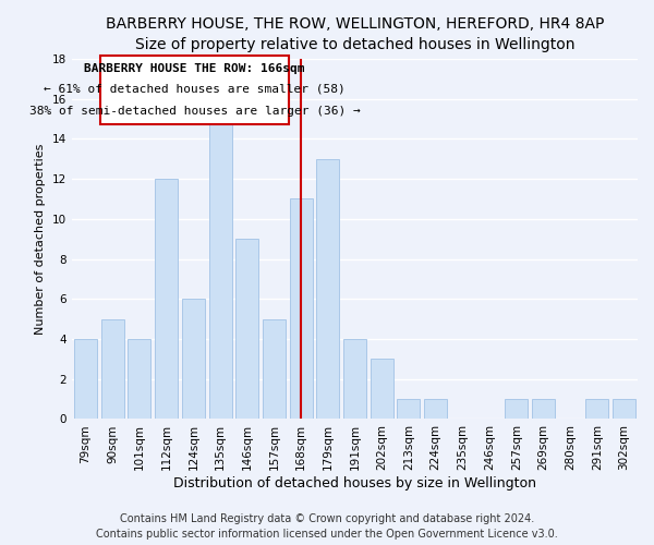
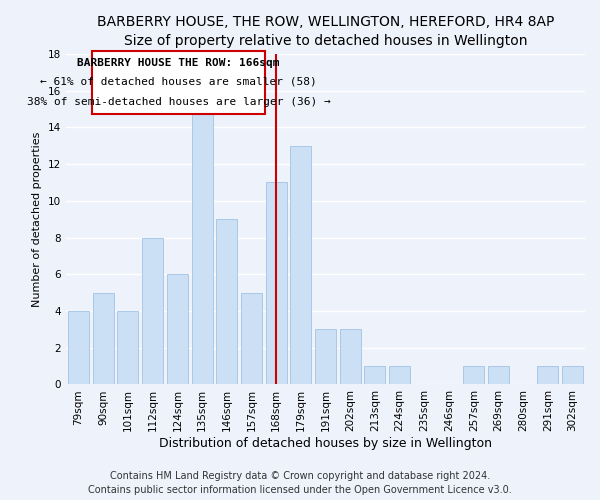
112sqm: 12 -> 8
191sqm: 4 -> 3
